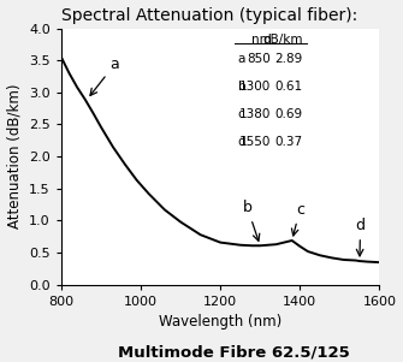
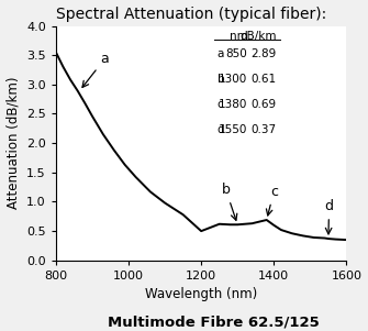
1200: 0.66 -> 0.50
